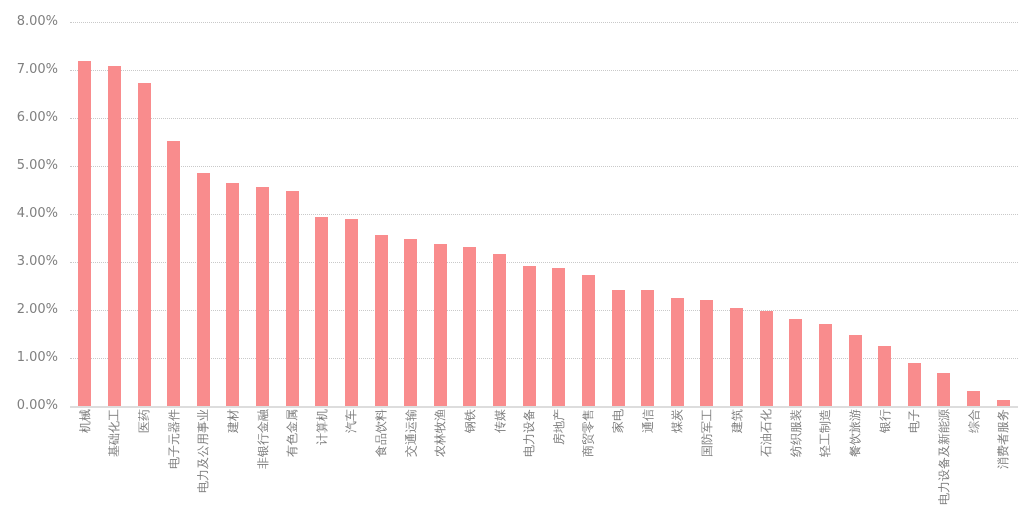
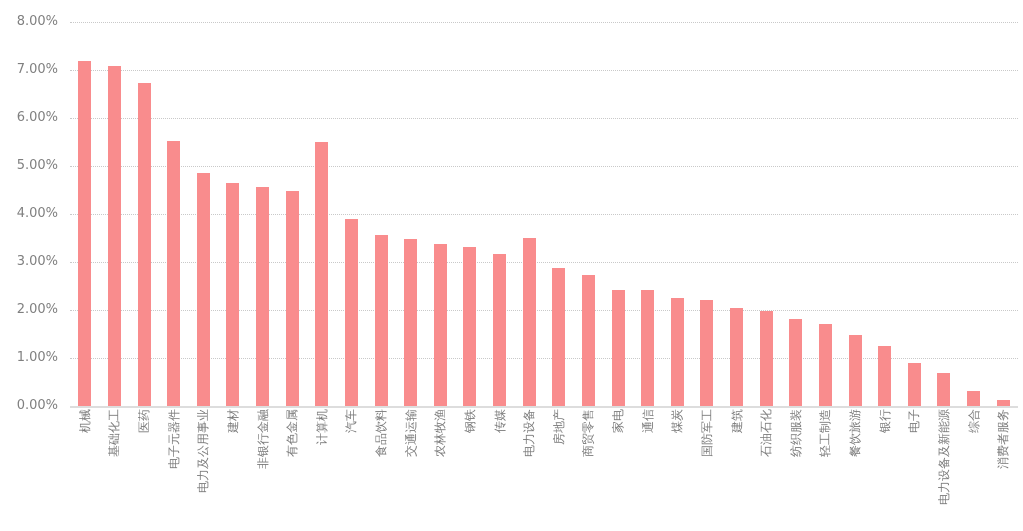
计算机: 3.9% -> 5.5%
电力设备: 2.9% -> 3.5%
